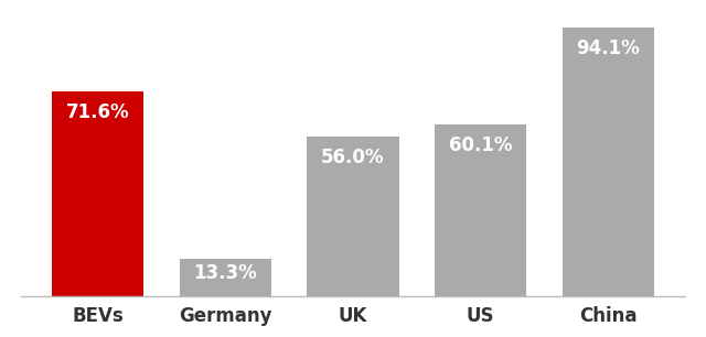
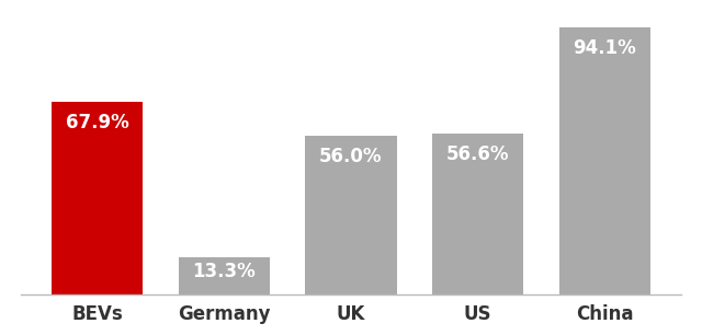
BEVs: 71.6% -> 67.9%
US: 60.1% -> 56.6%
